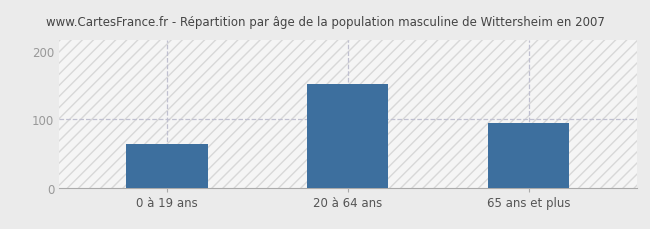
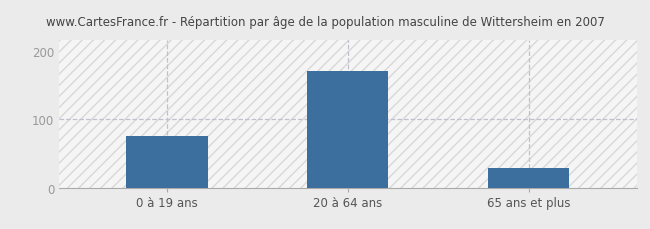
0 à 19 ans: 64 -> 75
20 à 64 ans: 152 -> 170
65 ans et plus: 94 -> 28
